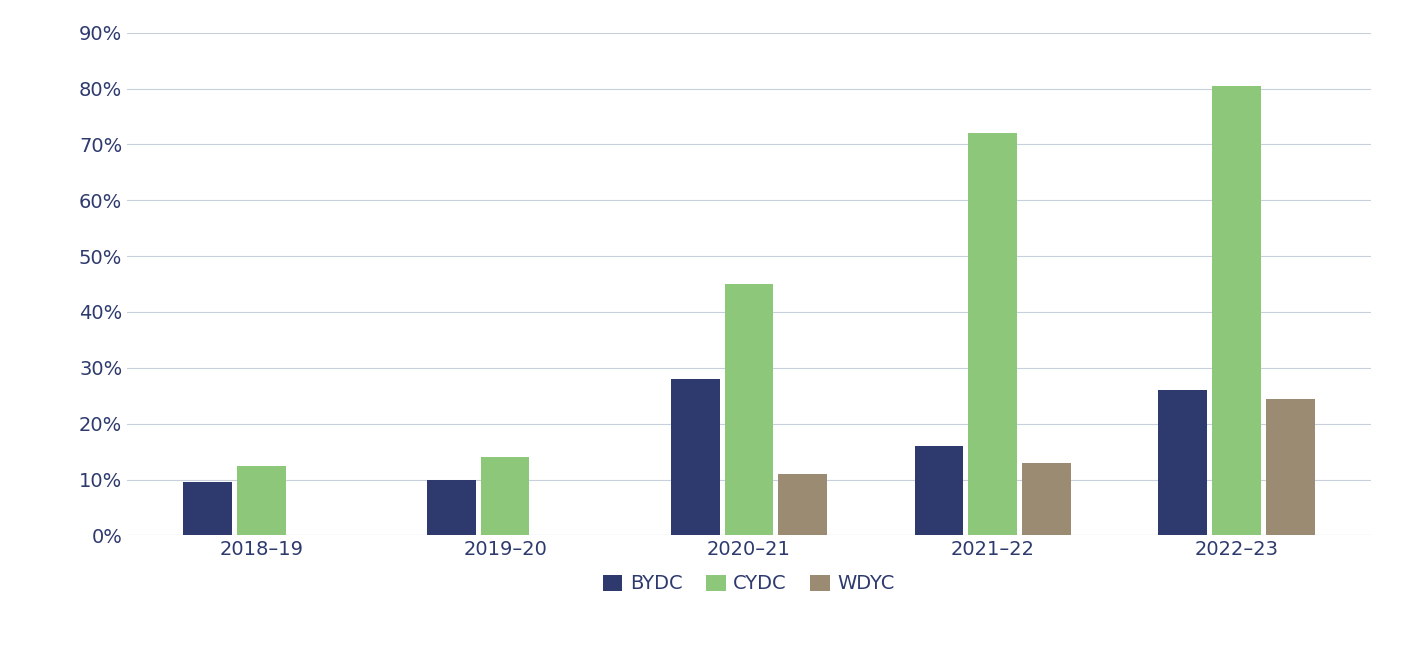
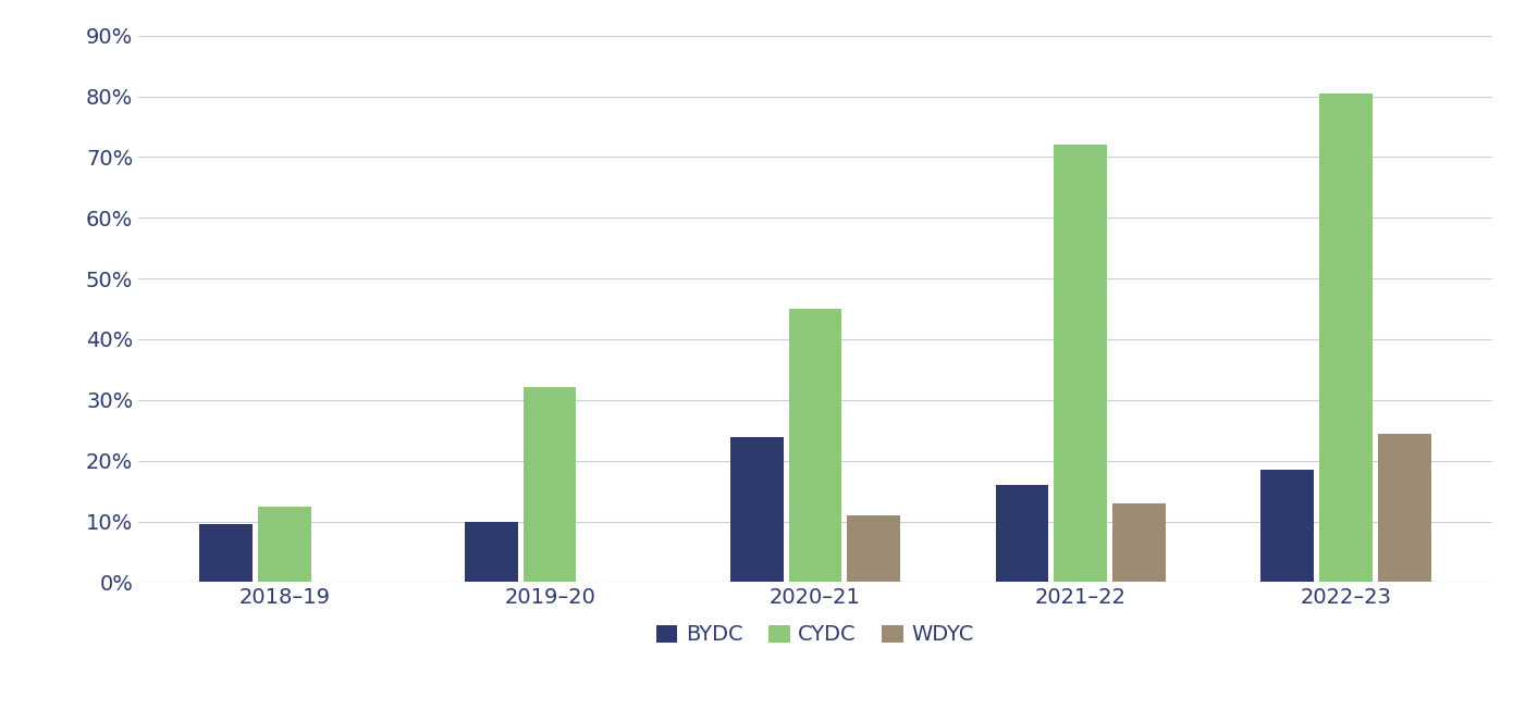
CYDC/2019–20: 14.0% -> 32.2%
BYDC/2020–21: 28.0% -> 23.8%
BYDC/2022–23: 26.0% -> 18.6%
